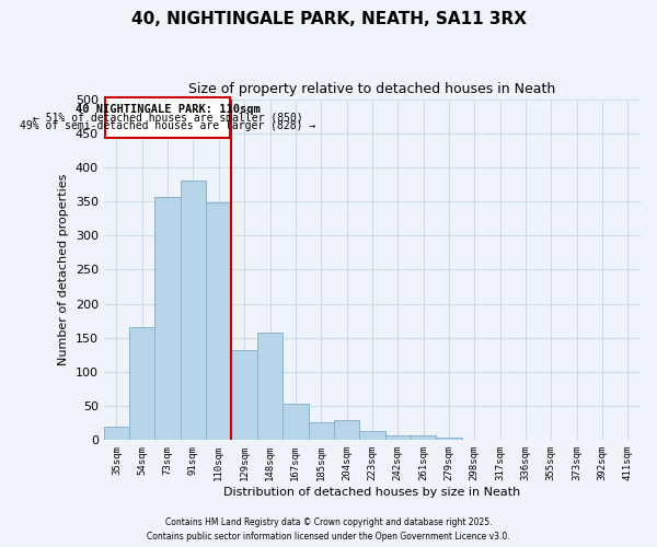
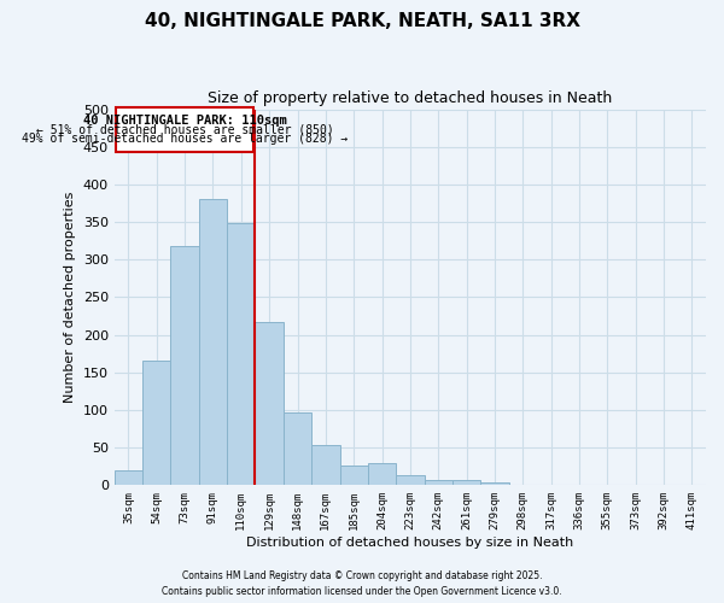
73sqm: 356 -> 318
129sqm: 132 -> 217
148sqm: 158 -> 97
